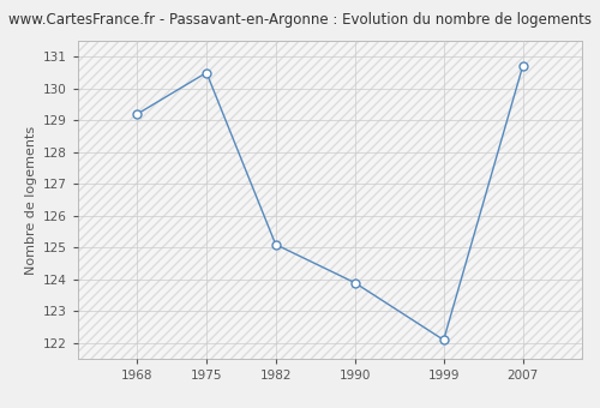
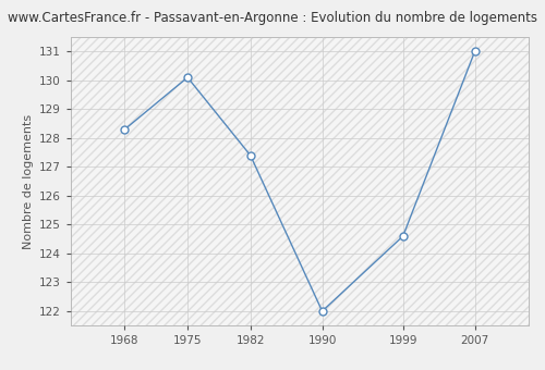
1968: 129.2 -> 128.3
1975: 130.5 -> 130.1
1982: 125.1 -> 127.4
1990: 123.9 -> 122.0
1999: 122.1 -> 124.6
2007: 130.7 -> 131.0
